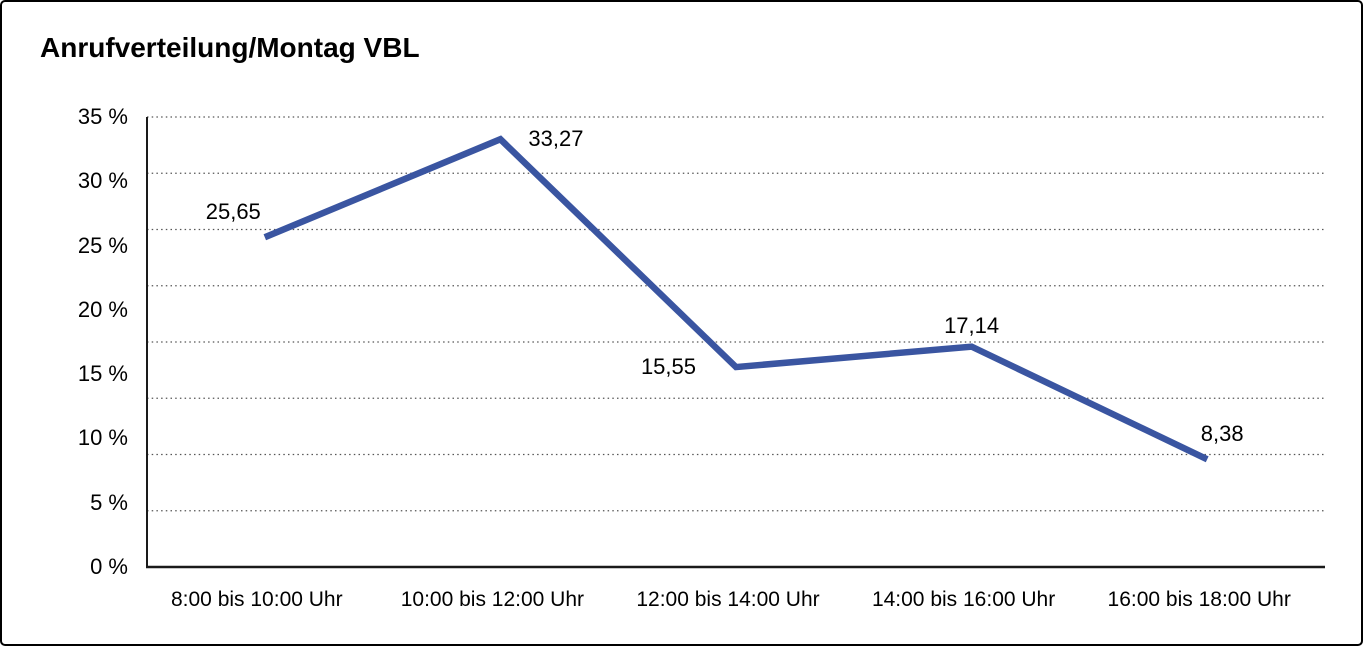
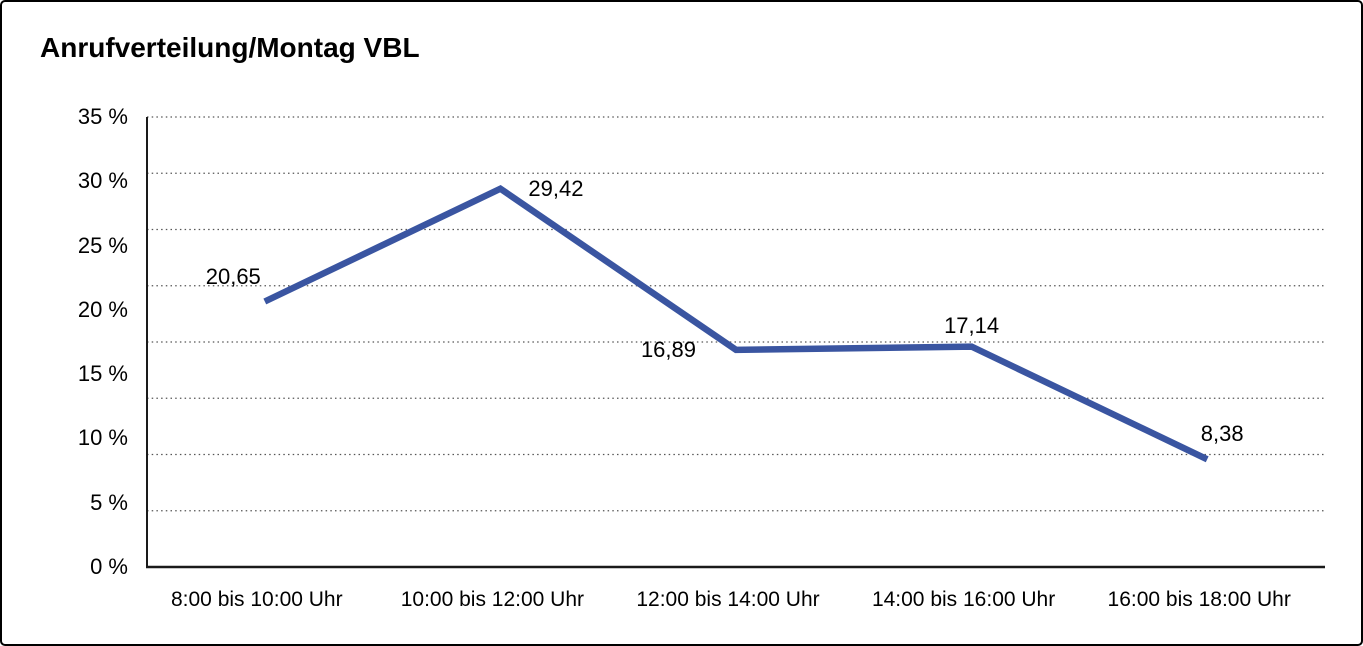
8:00 bis 10:00 Uhr: 25,65 -> 20,65
10:00 bis 12:00 Uhr: 33,27 -> 29,42
12:00 bis 14:00 Uhr: 15,55 -> 16,89
